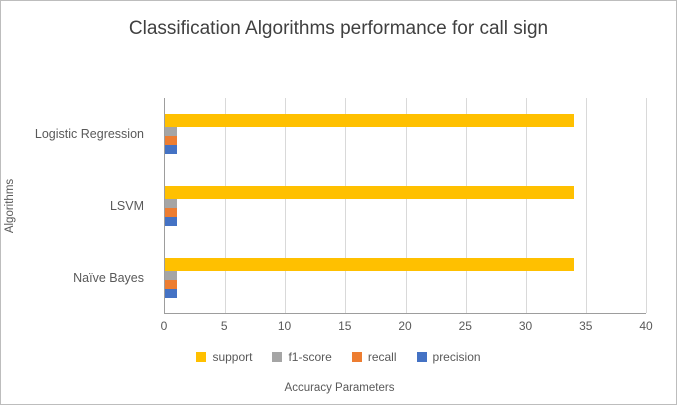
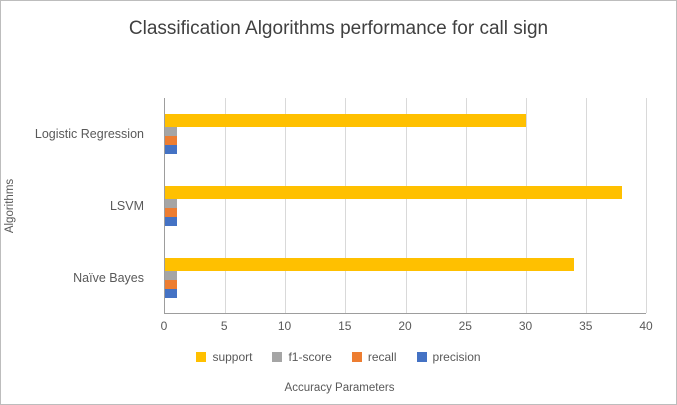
support/Logistic Regression: 34 -> 30
support/LSVM: 34 -> 38
